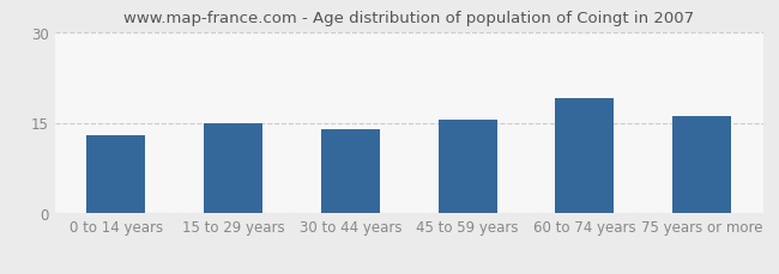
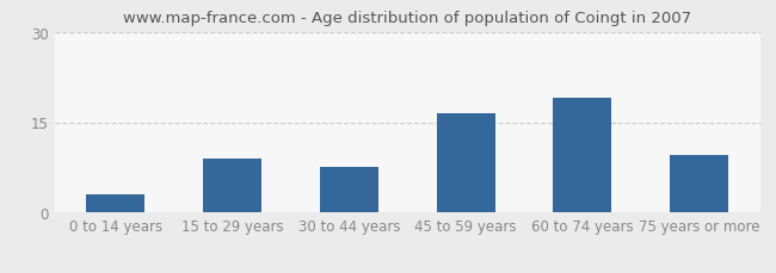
0 to 14 years: 13.0 -> 3.0
15 to 29 years: 15.0 -> 9.0
30 to 44 years: 14.0 -> 7.5
45 to 59 years: 15.4 -> 16.5
75 years or more: 16.0 -> 9.5
